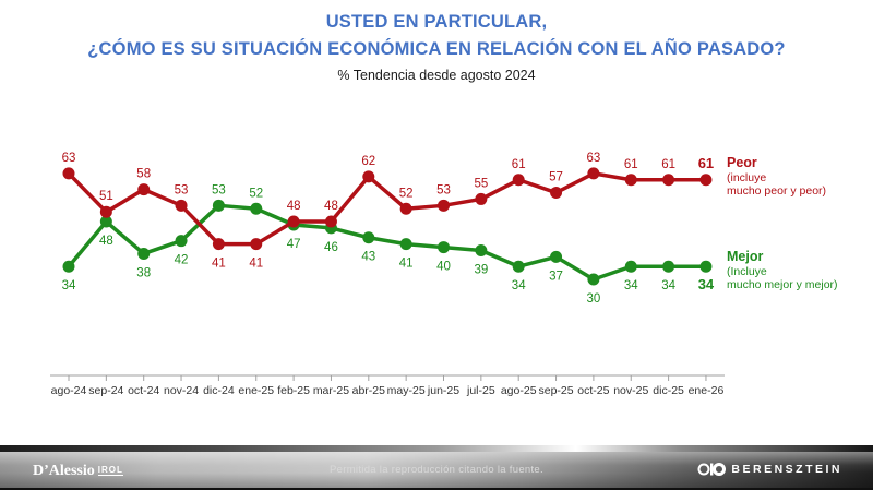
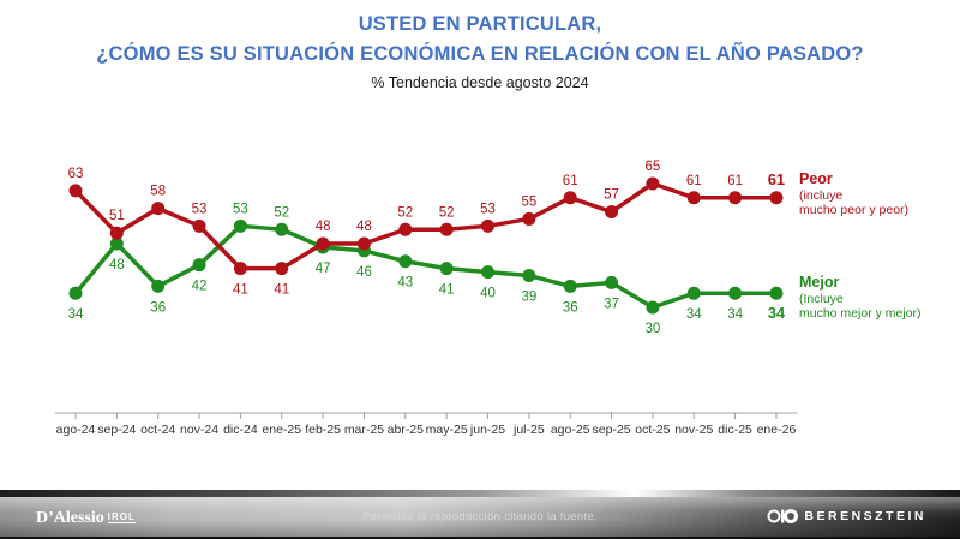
Mejor/oct-24: 38 -> 36
Peor/abr-25: 62 -> 52
Mejor/ago-25: 34 -> 36
Peor/oct-25: 63 -> 65
